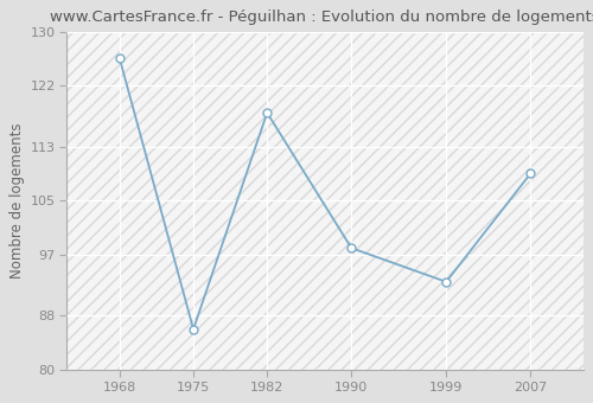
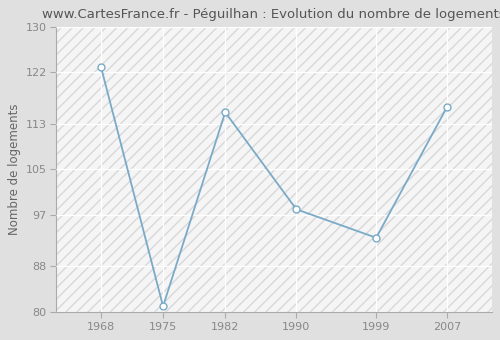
1968: 126 -> 123
1975: 86 -> 81
1982: 118 -> 115
2007: 109 -> 116
